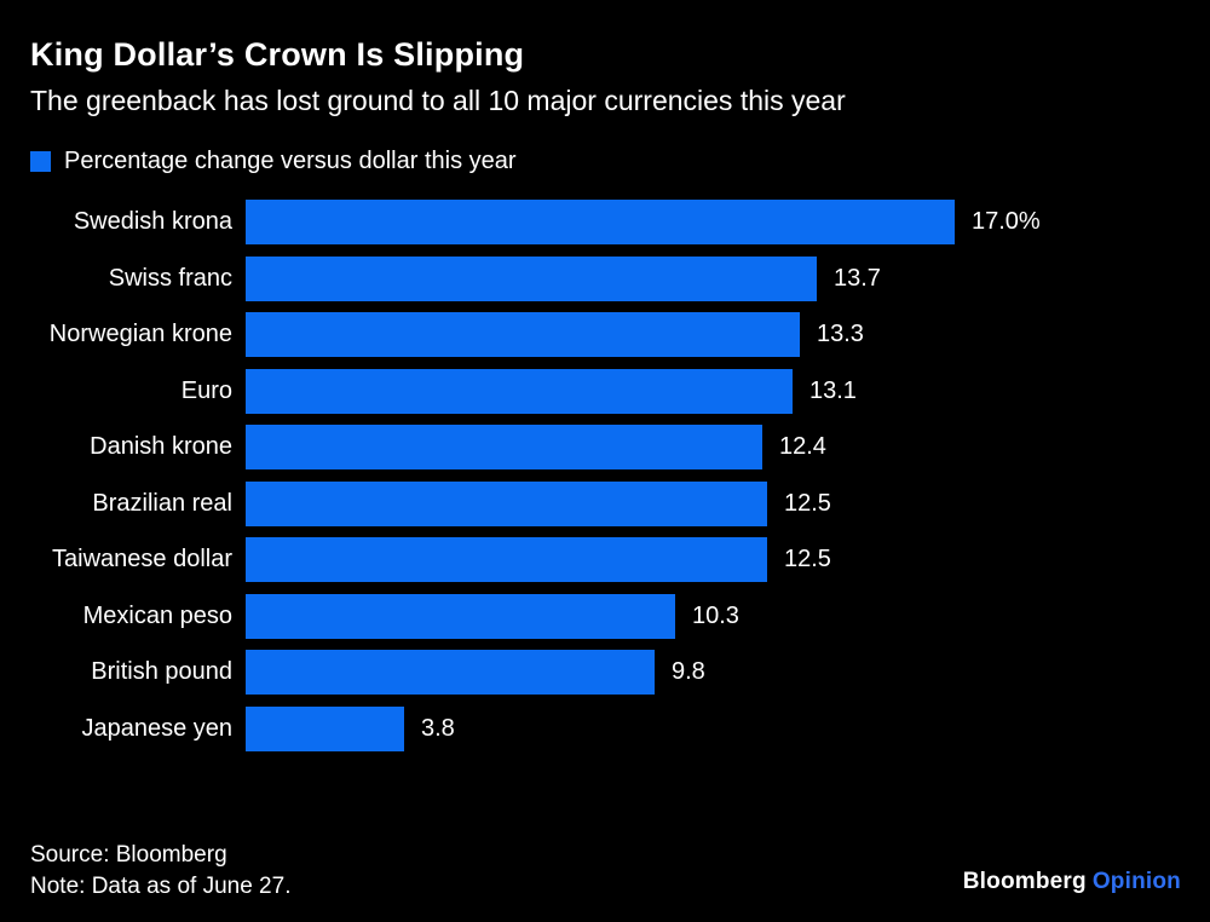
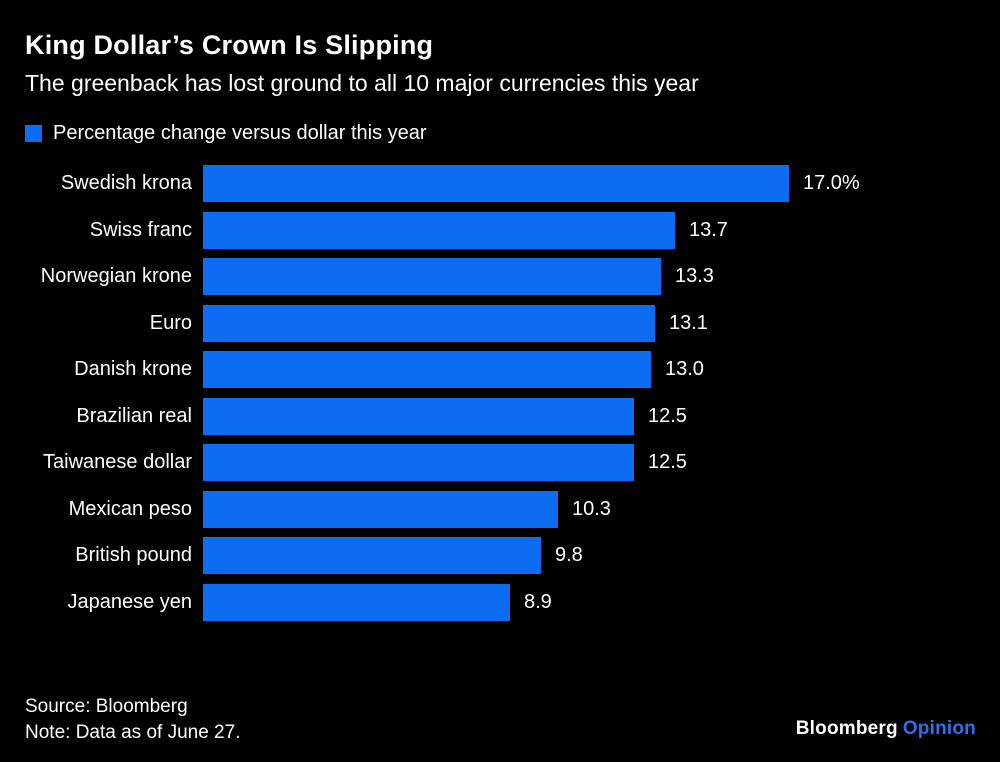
Danish krone: 12.4 -> 13.0
Japanese yen: 3.8 -> 8.9
